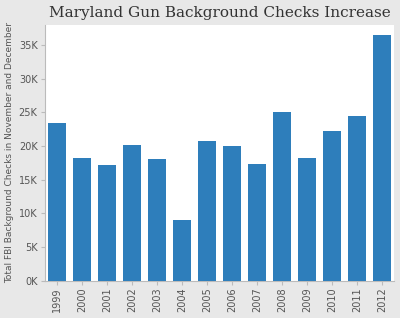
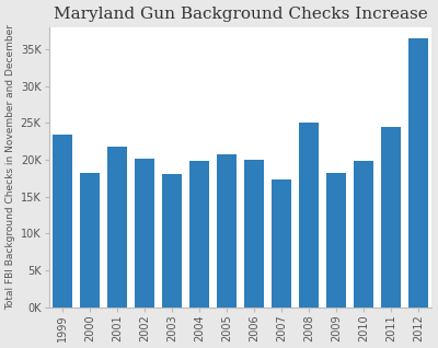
2001: 17.2K -> 21.8K
2004: 9.0K -> 19.8K
2010: 22.2K -> 19.8K
